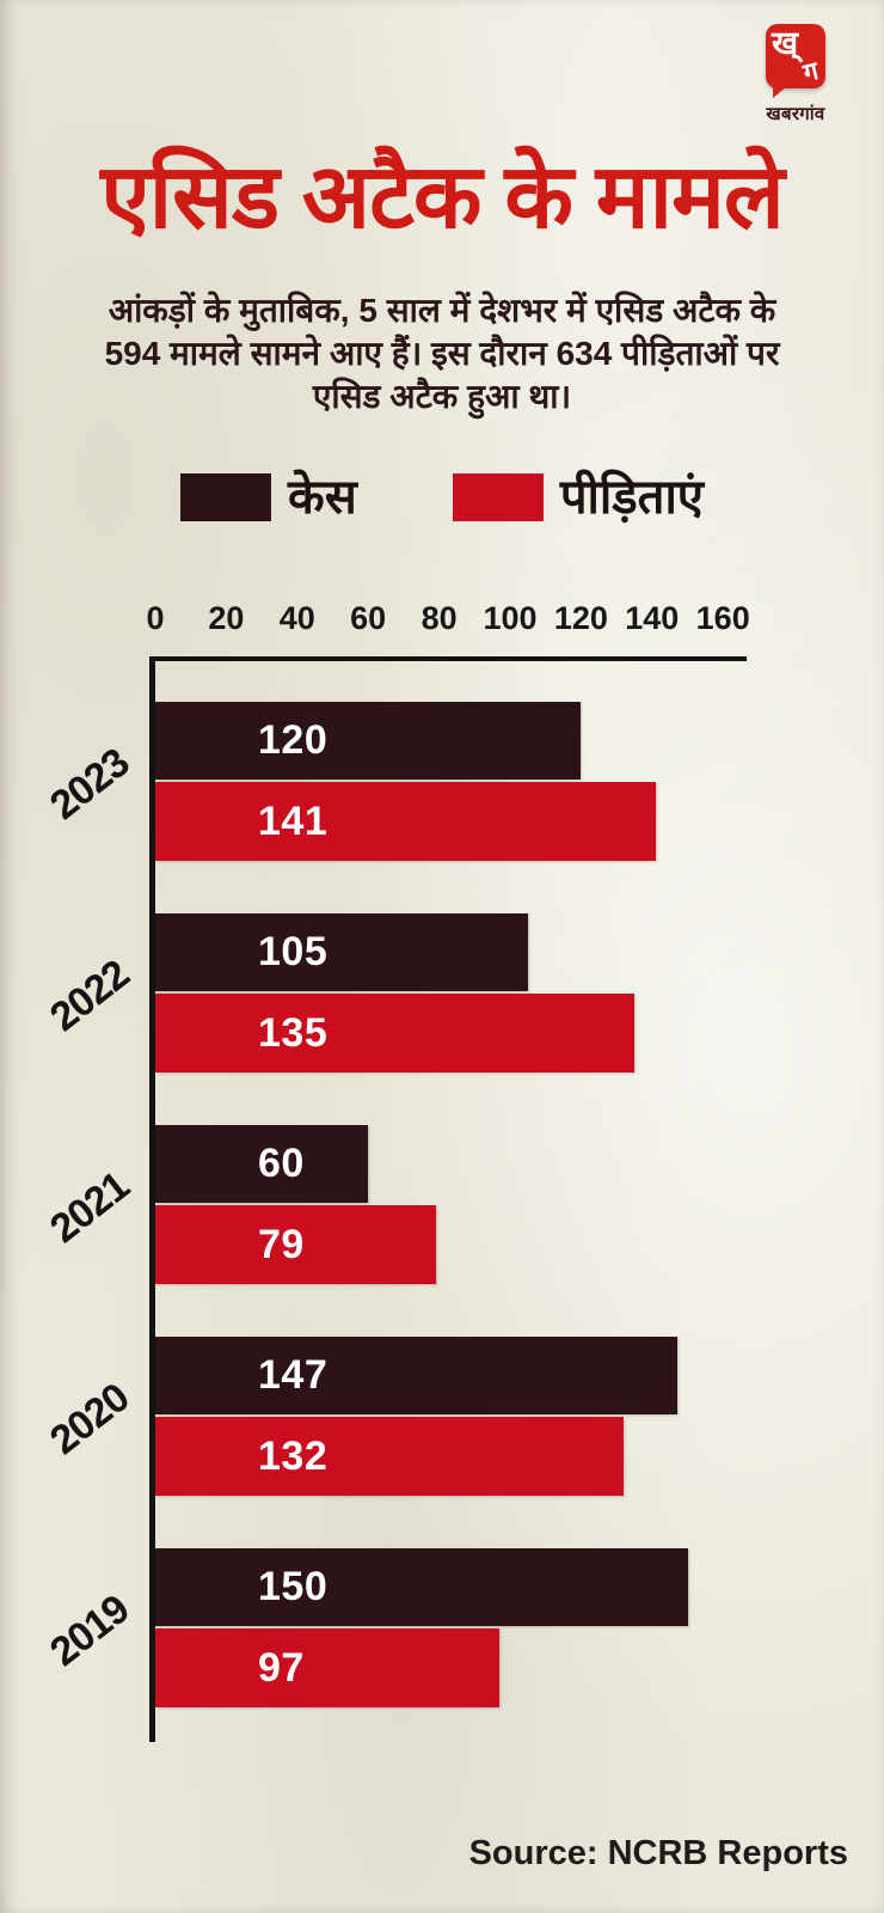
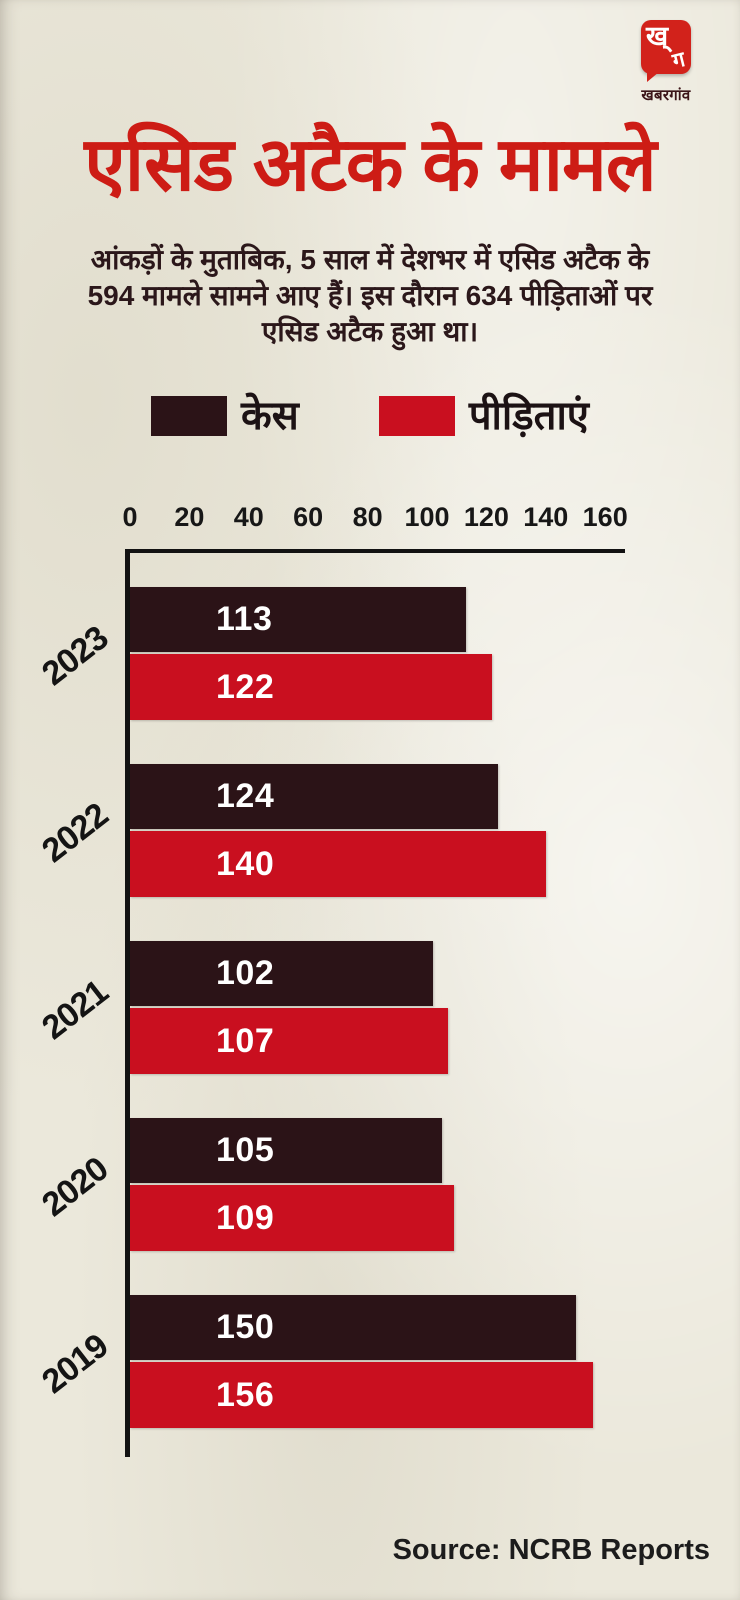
केस/2023: 120 -> 113
पीड़िताएं/2023: 141 -> 122
केस/2022: 105 -> 124
पीड़िताएं/2022: 135 -> 140
केस/2021: 60 -> 102
पीड़िताएं/2021: 79 -> 107
केस/2020: 147 -> 105
पीड़िताएं/2020: 132 -> 109
पीड़िताएं/2019: 97 -> 156
